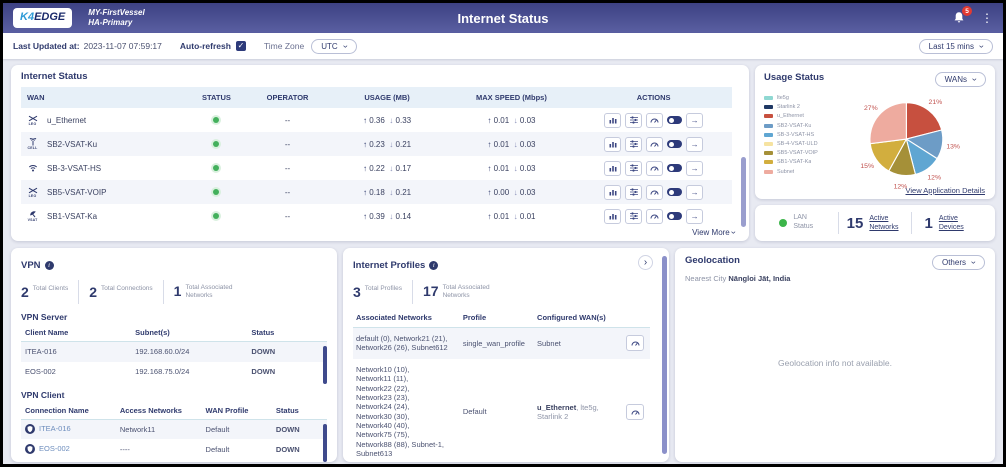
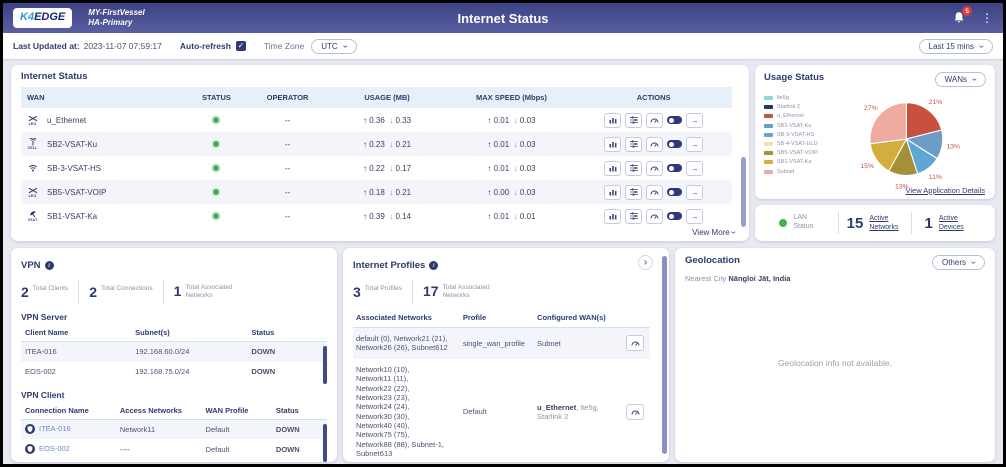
SB-3-VSAT-HS: 12% -> 11%
SB5-VSAT-VOIP: 12% -> 13%
